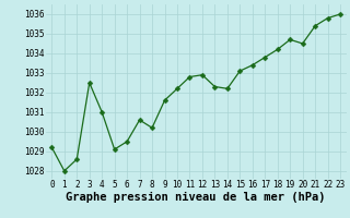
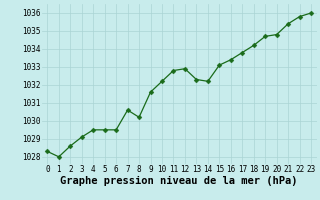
0: 1029.2 -> 1028.3
3: 1032.5 -> 1029.1
4: 1031.0 -> 1029.5
5: 1029.1 -> 1029.5
20: 1034.5 -> 1034.8
